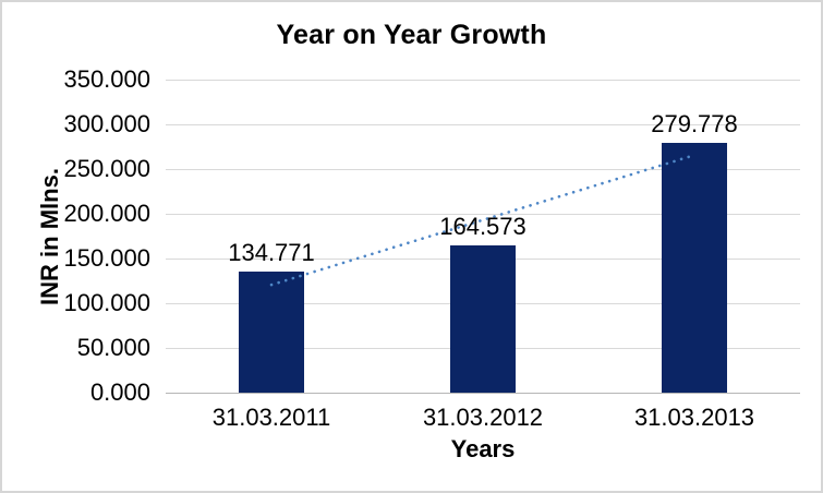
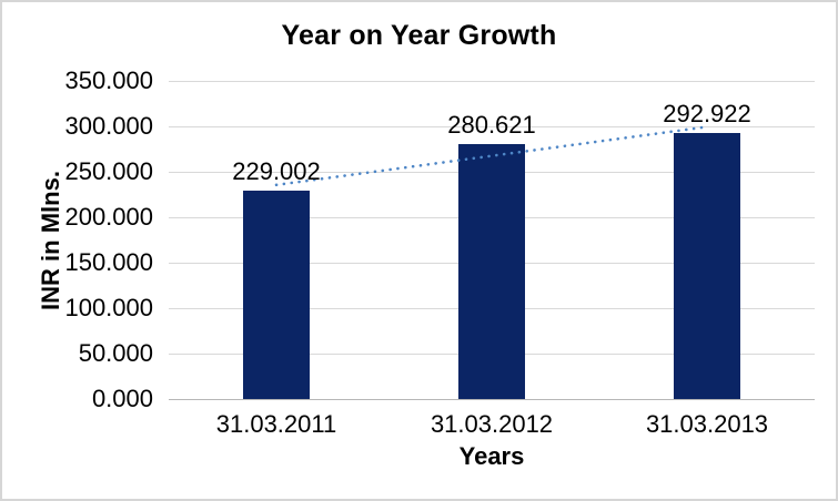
31.03.2011: 134.771 -> 229.002
31.03.2012: 164.573 -> 280.621
31.03.2013: 279.778 -> 292.922
